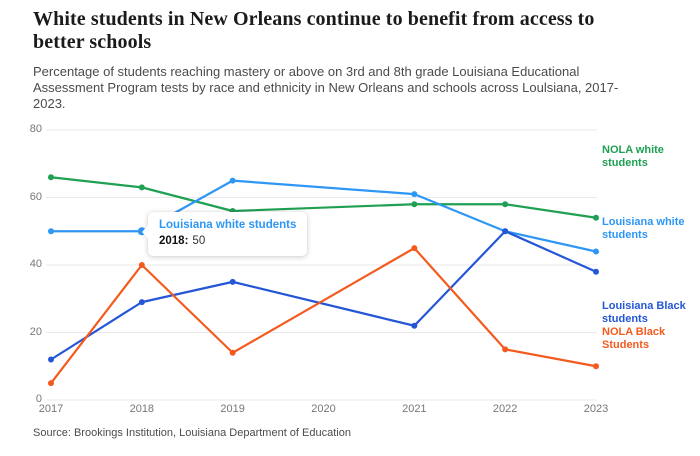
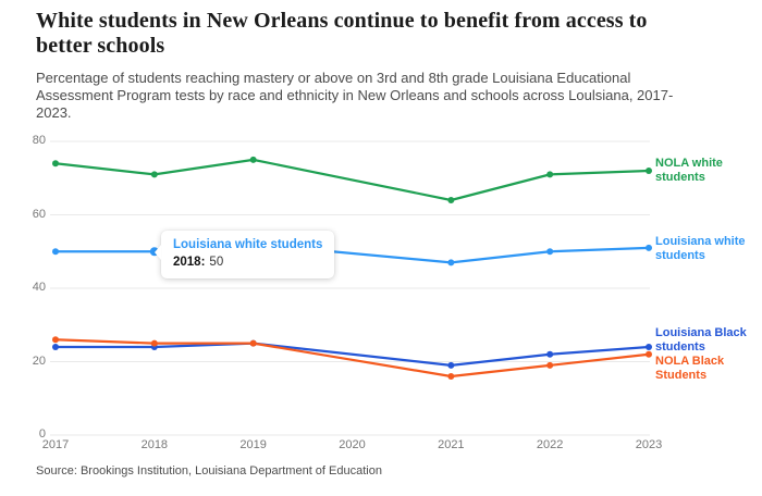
NOLA white students/2017: 66 -> 74
Louisiana Black students/2017: 12 -> 24
NOLA Black Students/2017: 5 -> 26
NOLA white students/2018: 63 -> 71
Louisiana Black students/2018: 29 -> 24
NOLA Black Students/2018: 40 -> 25
NOLA white students/2019: 56 -> 75
Louisiana white students/2019: 65 -> 52
Louisiana Black students/2019: 35 -> 25
NOLA Black Students/2019: 14 -> 25
NOLA white students/2021: 58 -> 64
Louisiana white students/2021: 61 -> 47
Louisiana Black students/2021: 22 -> 19
NOLA Black Students/2021: 45 -> 16
NOLA white students/2022: 58 -> 71
Louisiana Black students/2022: 50 -> 22
NOLA Black Students/2022: 15 -> 19
NOLA white students/2023: 54 -> 72
Louisiana white students/2023: 44 -> 51
Louisiana Black students/2023: 38 -> 24
NOLA Black Students/2023: 10 -> 22
